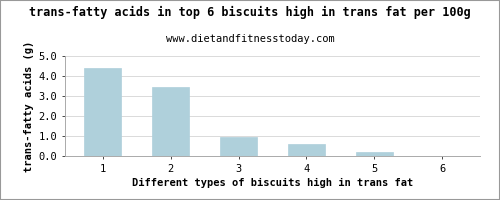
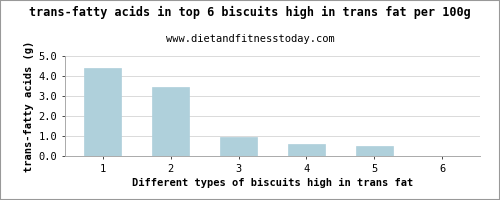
5: 0.22 -> 0.50
